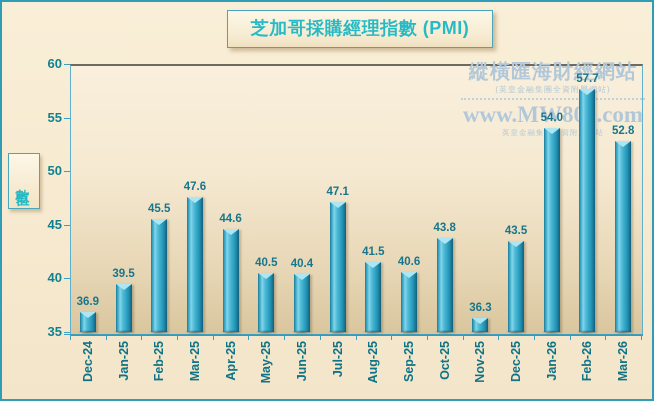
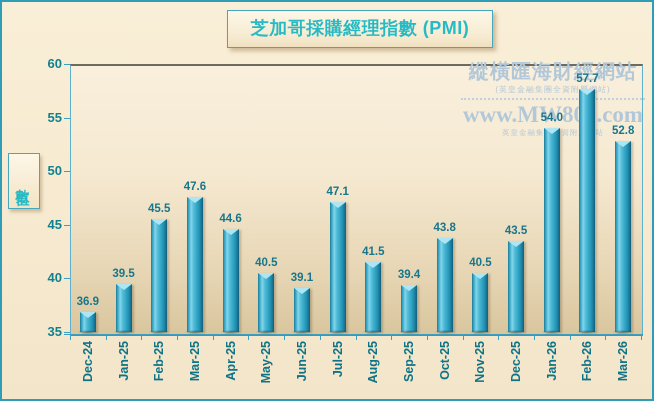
Jun-25: 40.4 -> 39.1
Sep-25: 40.6 -> 39.4
Nov-25: 36.3 -> 40.5
